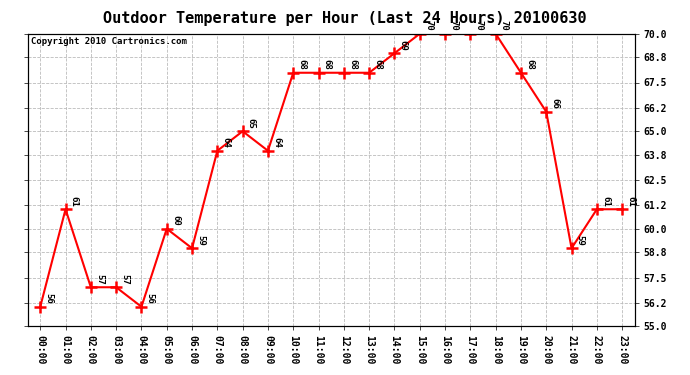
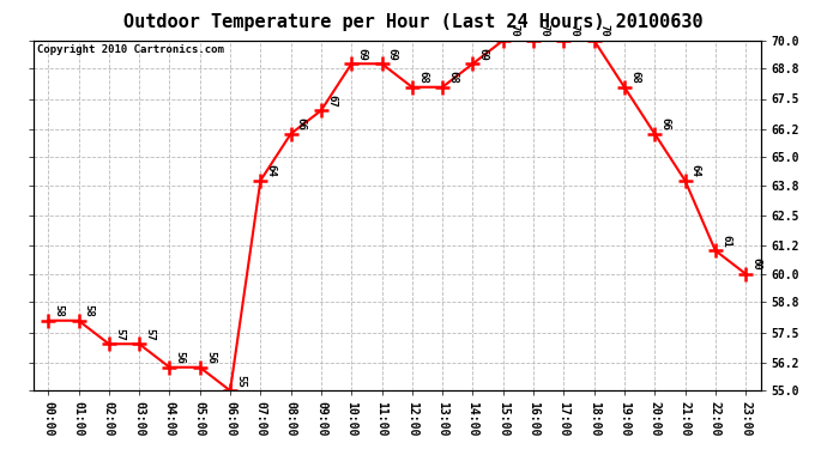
00:00: 56 -> 58
01:00: 61 -> 58
05:00: 60 -> 56
06:00: 59 -> 55
08:00: 65 -> 66
09:00: 64 -> 67
10:00: 68 -> 69
11:00: 68 -> 69
21:00: 59 -> 64
23:00: 61 -> 60
